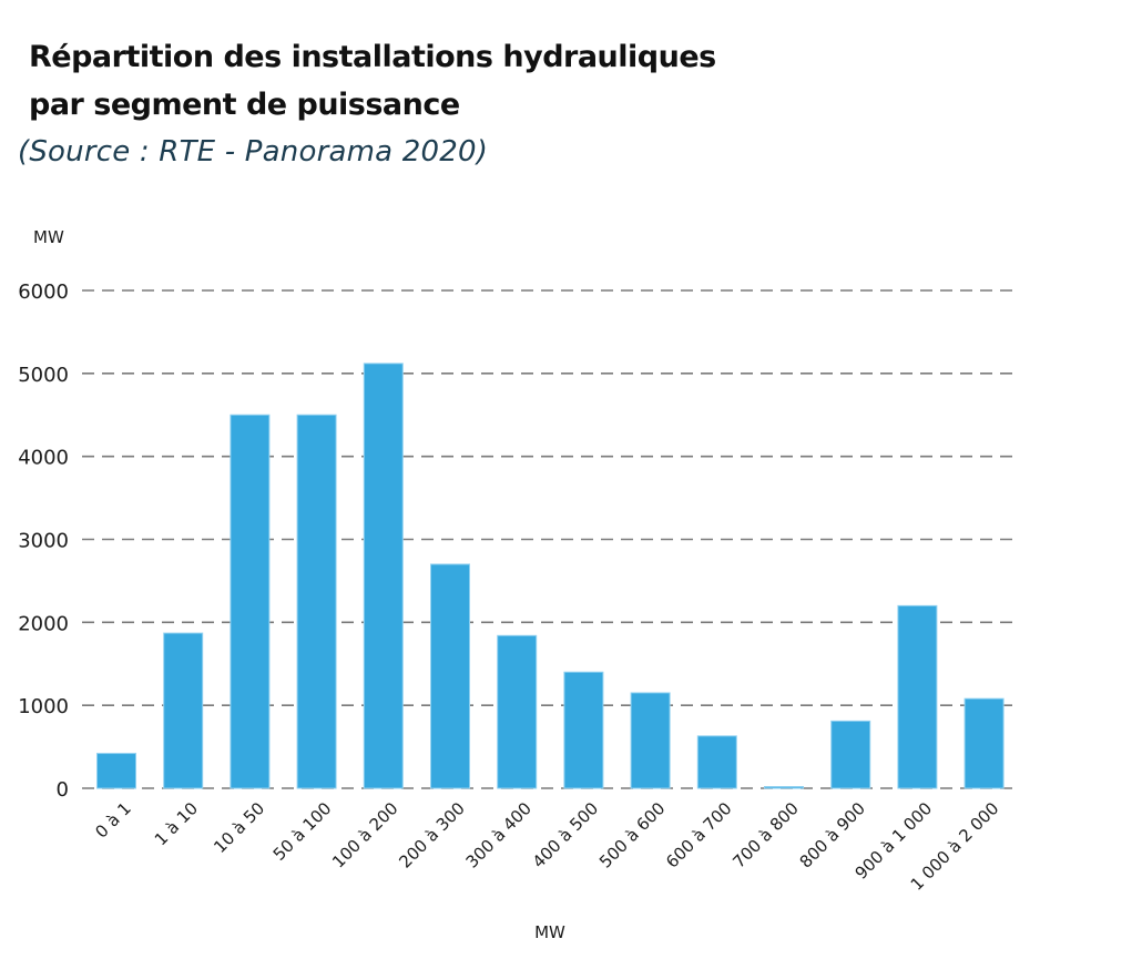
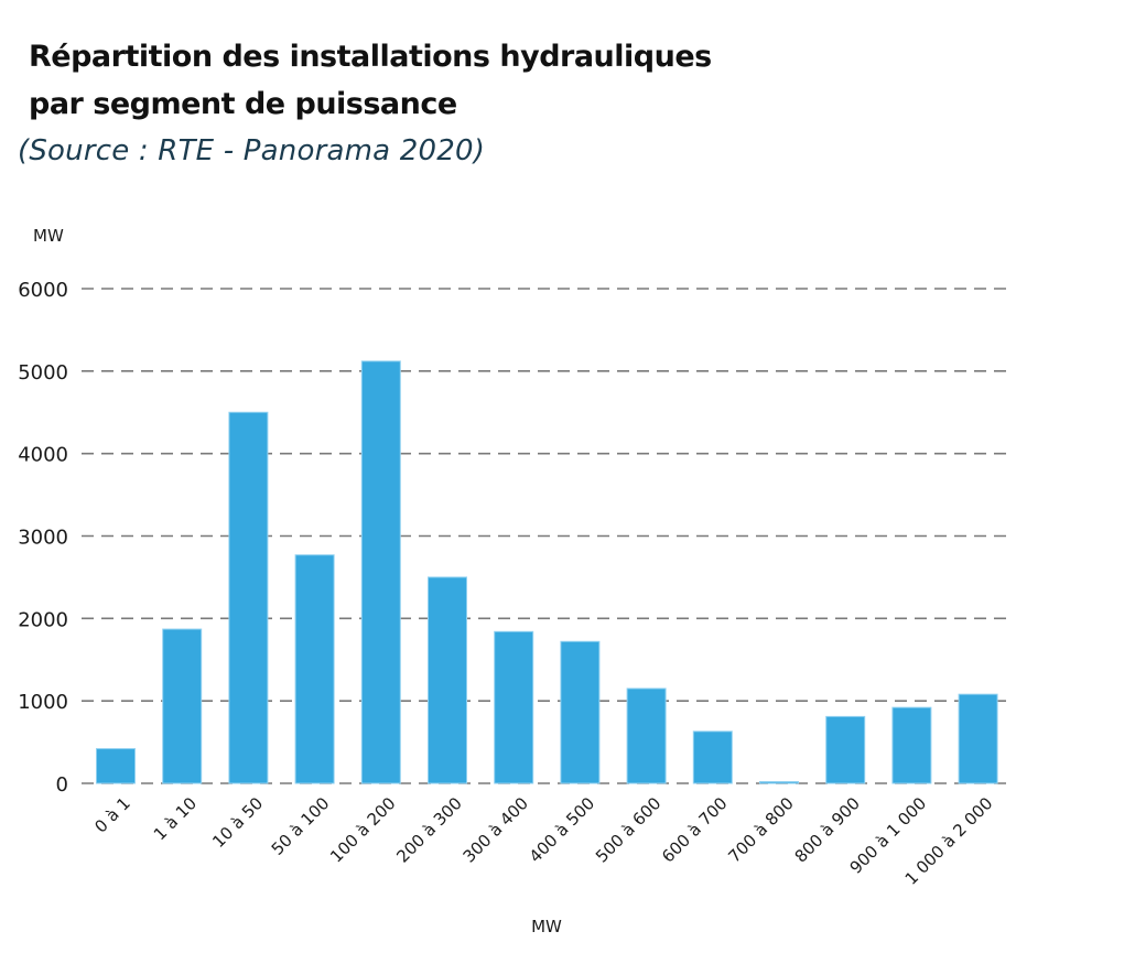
50 à 100: 4500 -> 2800
200 à 300: 2700 -> 2500
400 à 500: 1400 -> 1700
900 à 1 000: 2200 -> 900
